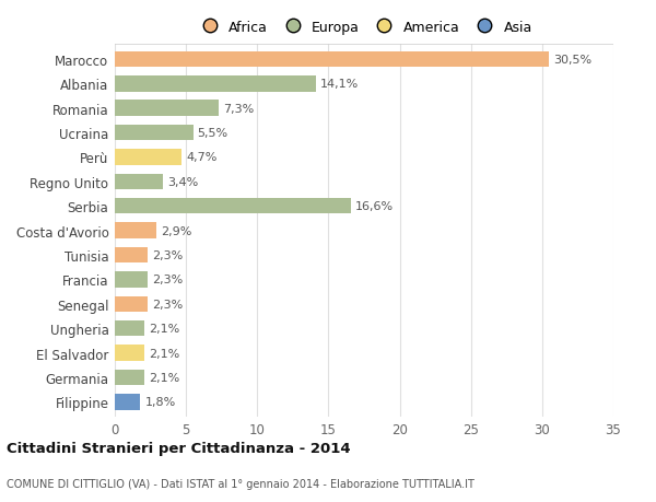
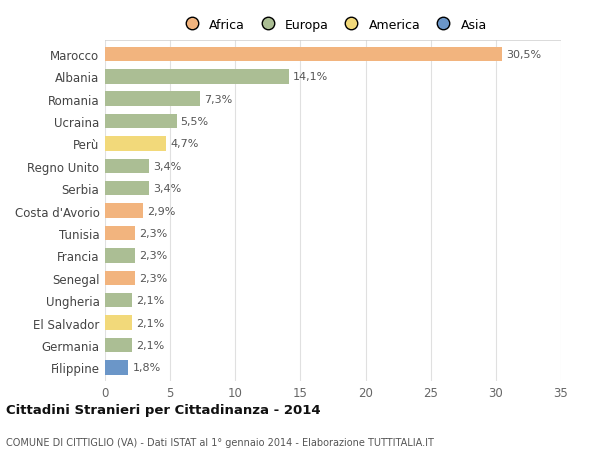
Serbia: 16,6% -> 3,4%
